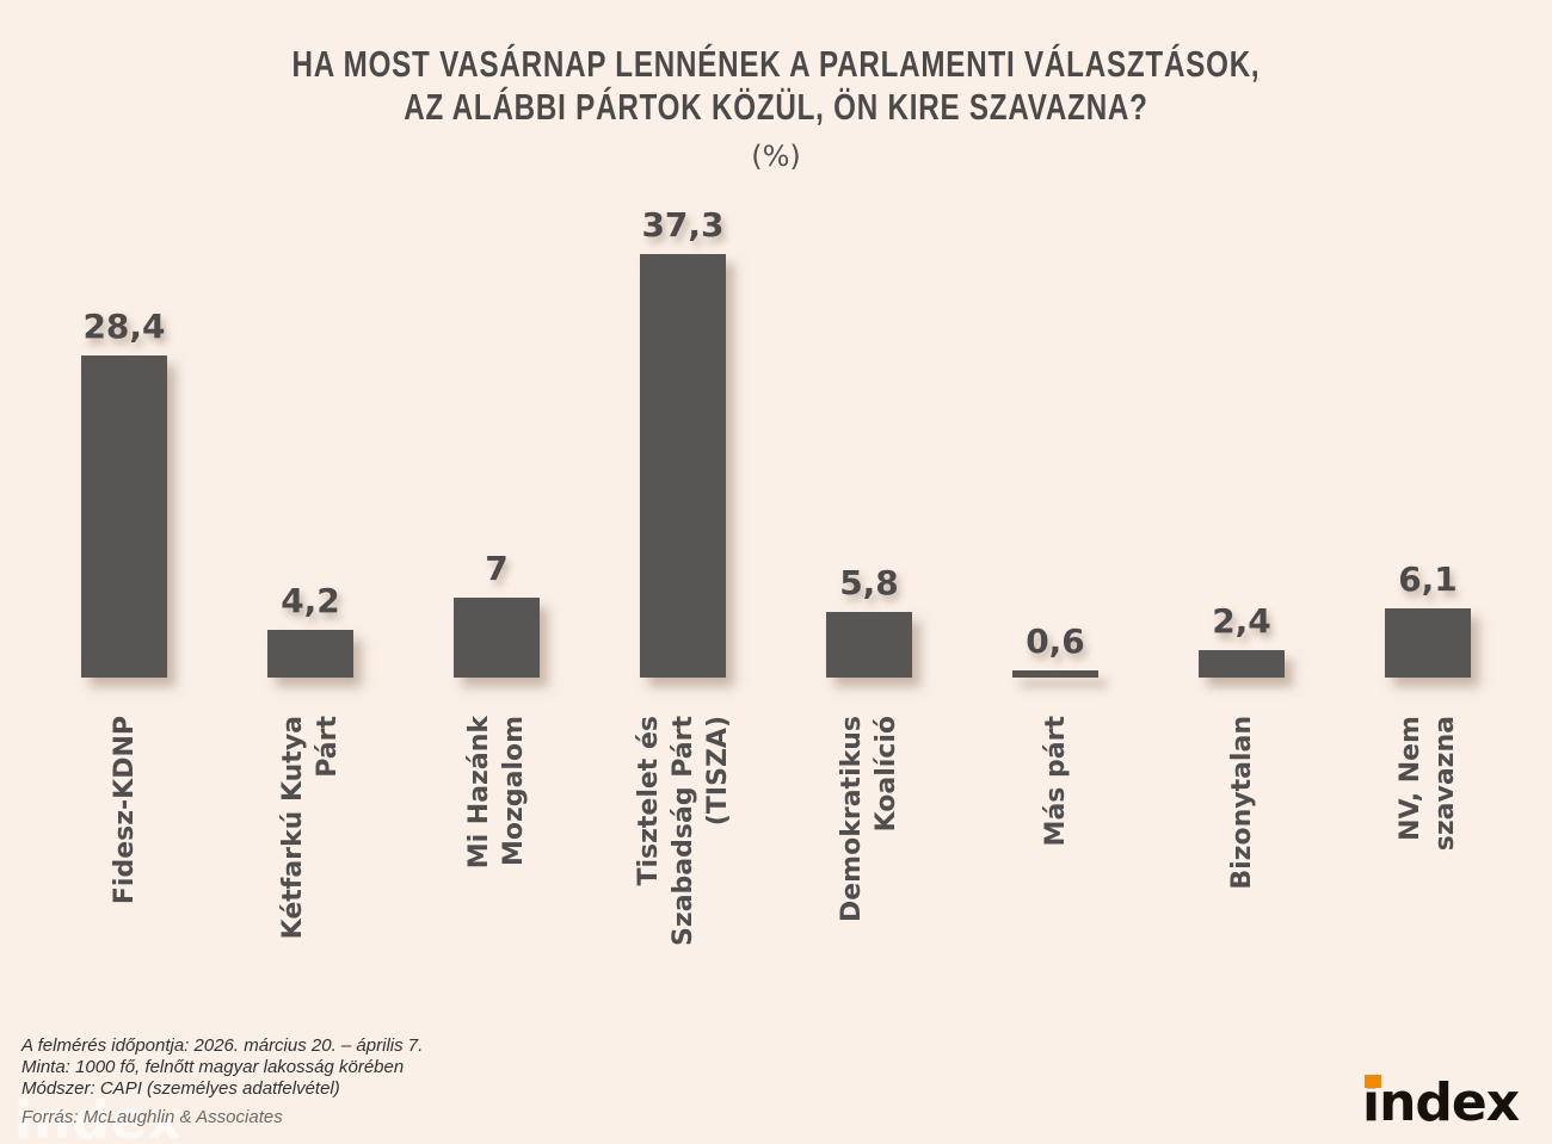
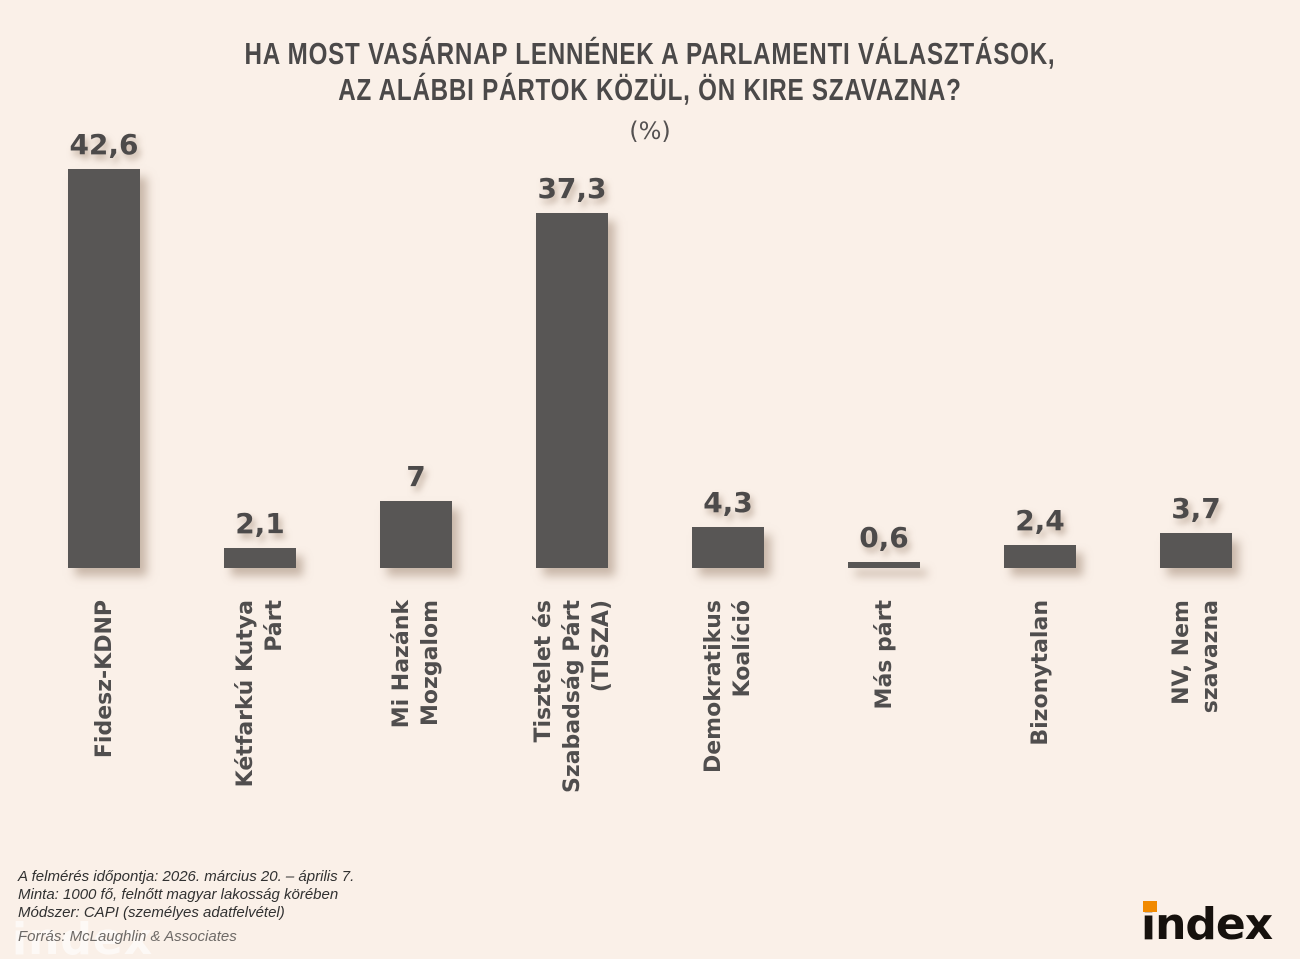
Fidesz-KDNP: 28,4 -> 42,6
Kétfarkú Kutya Párt: 4,2 -> 2,1
Demokratikus Koalíció: 5,8 -> 4,3
NV, Nem szavazna: 6,1 -> 3,7
